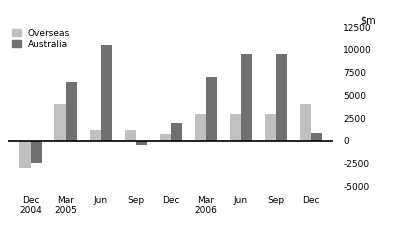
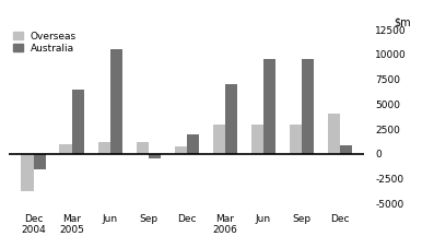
Overseas/Dec 2004: -3000 -> -3800
Australia/Dec 2004: -2500 -> -1600
Overseas/Mar 2005: 4000 -> 1000
